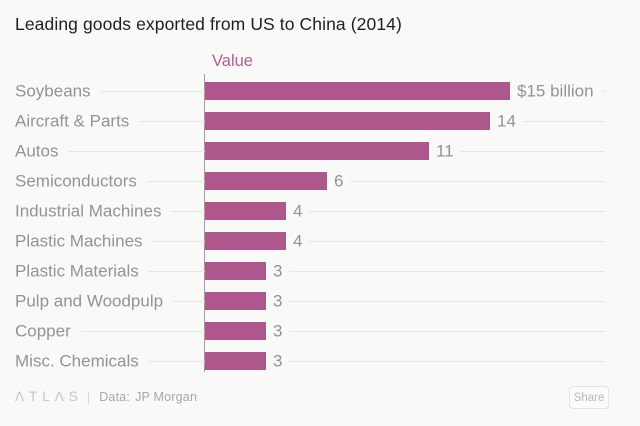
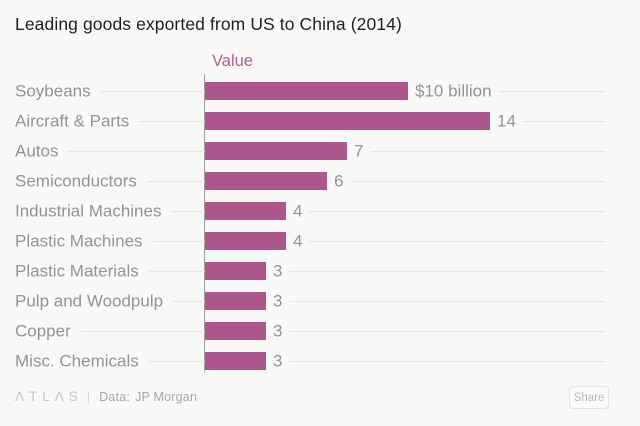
Soybeans: $15 -> $10
Autos: 11 -> 7
